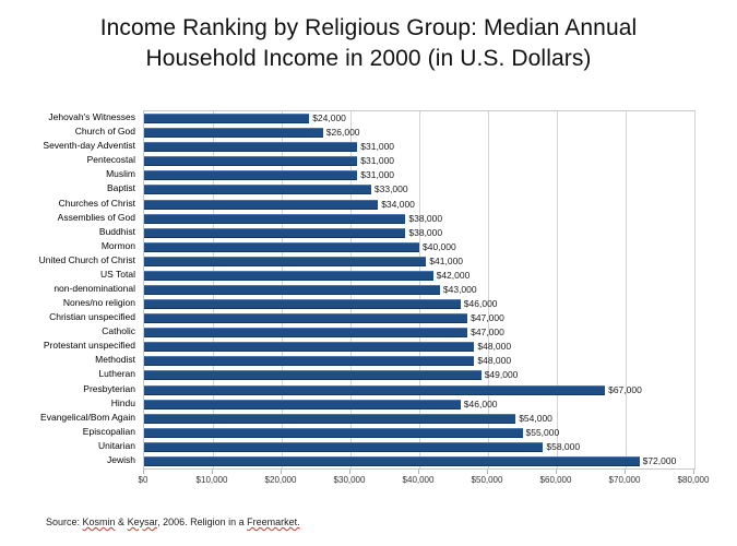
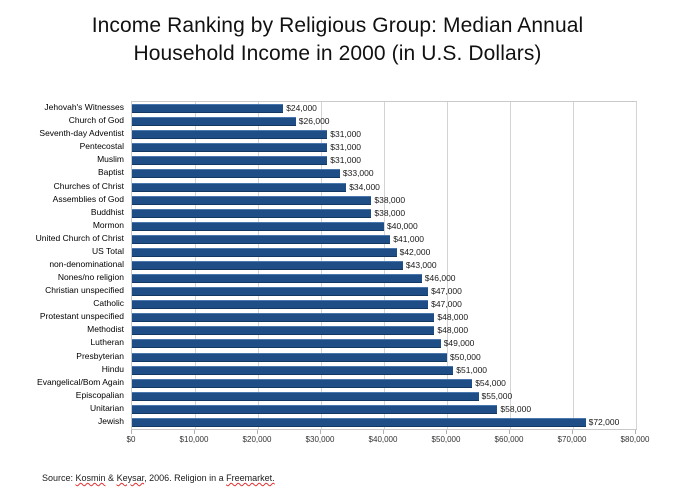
Presbyterian: $67,000 -> $50,000
Hindu: $46,000 -> $51,000
